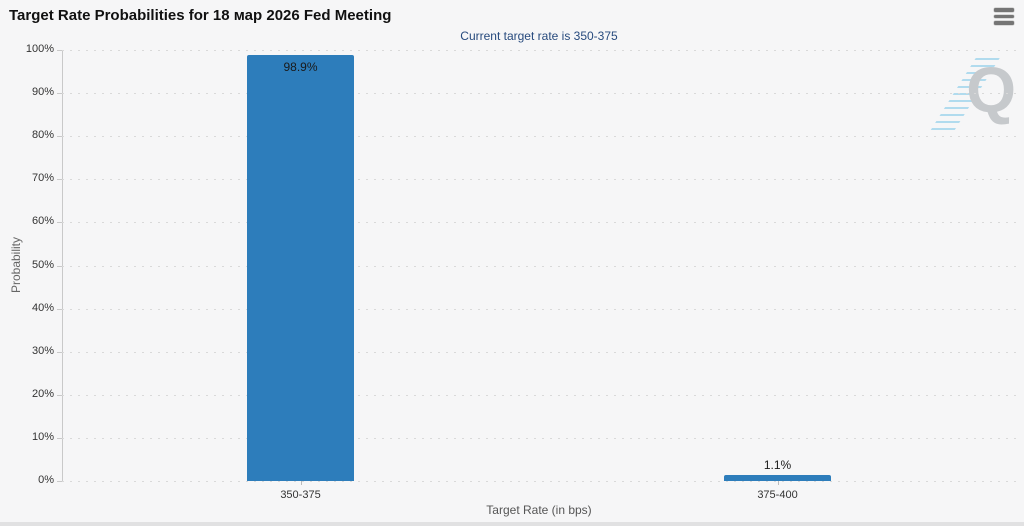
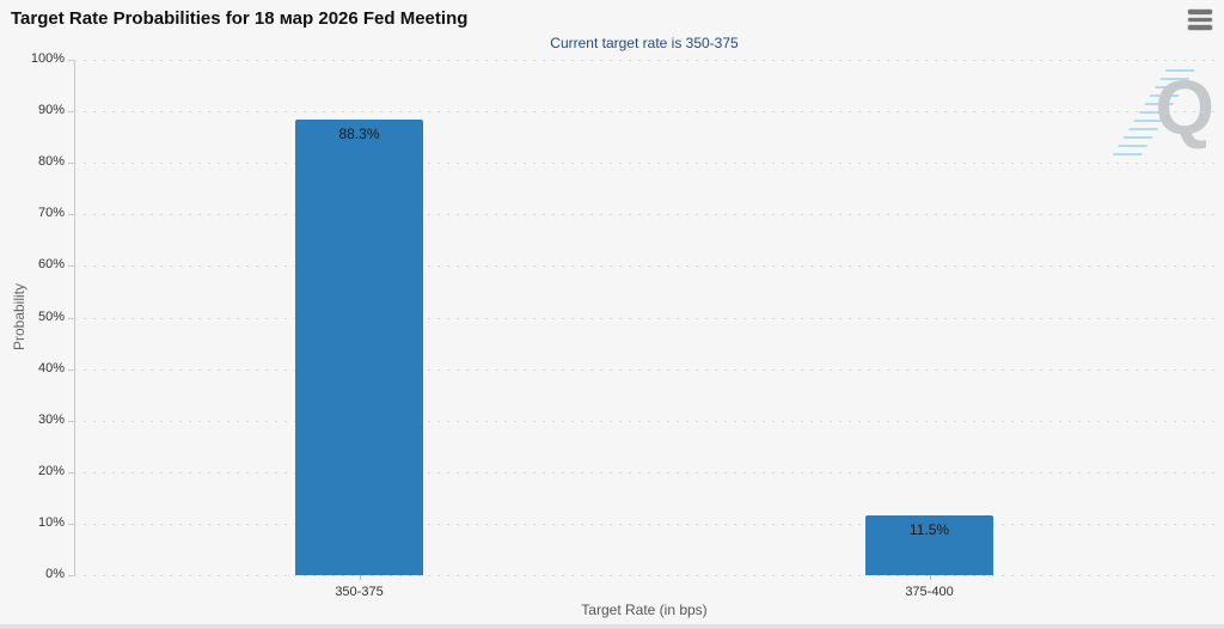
350-375: 98.9% -> 88.3%
375-400: 1.1% -> 11.5%
